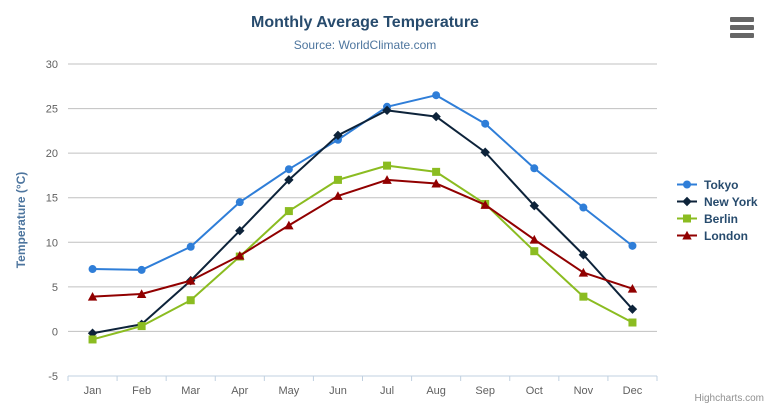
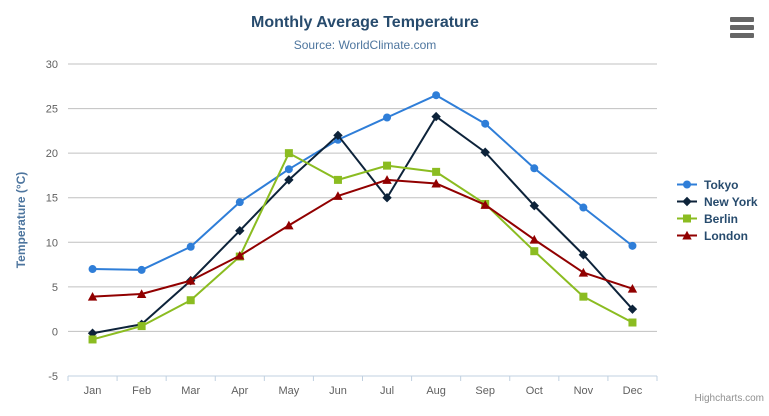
Berlin/May: 14 -> 20
Tokyo/Jul: 25 -> 24
New York/Jul: 25 -> 15
